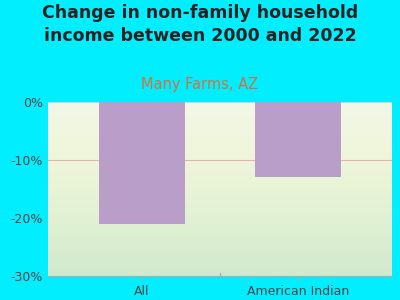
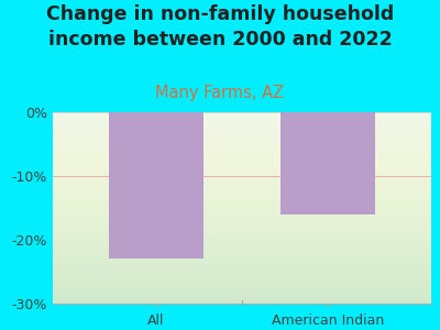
All: -21% -> -23%
American Indian: -13% -> -16%
